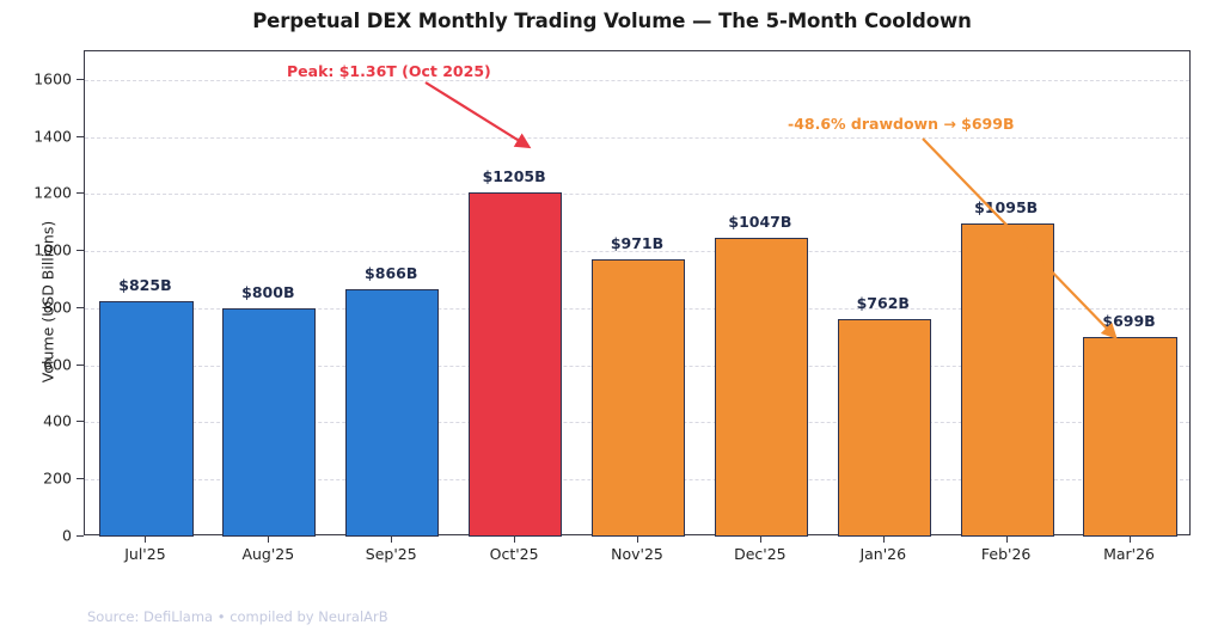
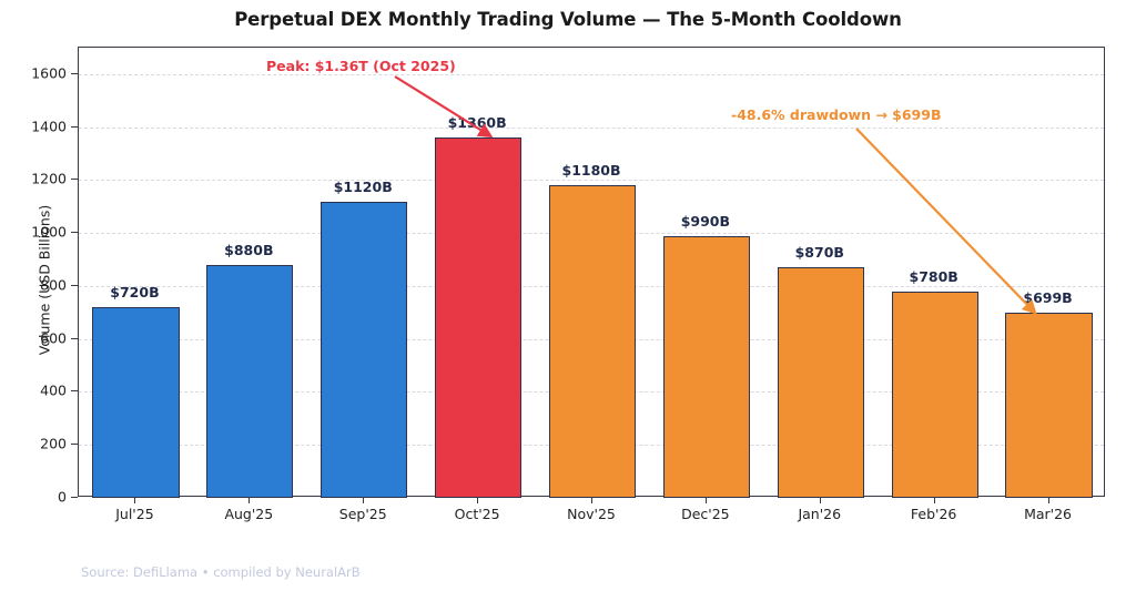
Jul'25: $825B -> $720B
Aug'25: $800B -> $880B
Sep'25: $866B -> $1120B
Oct'25: $1205B -> $1360B
Nov'25: $971B -> $1180B
Dec'25: $1047B -> $990B
Jan'26: $762B -> $870B
Feb'26: $1095B -> $780B
